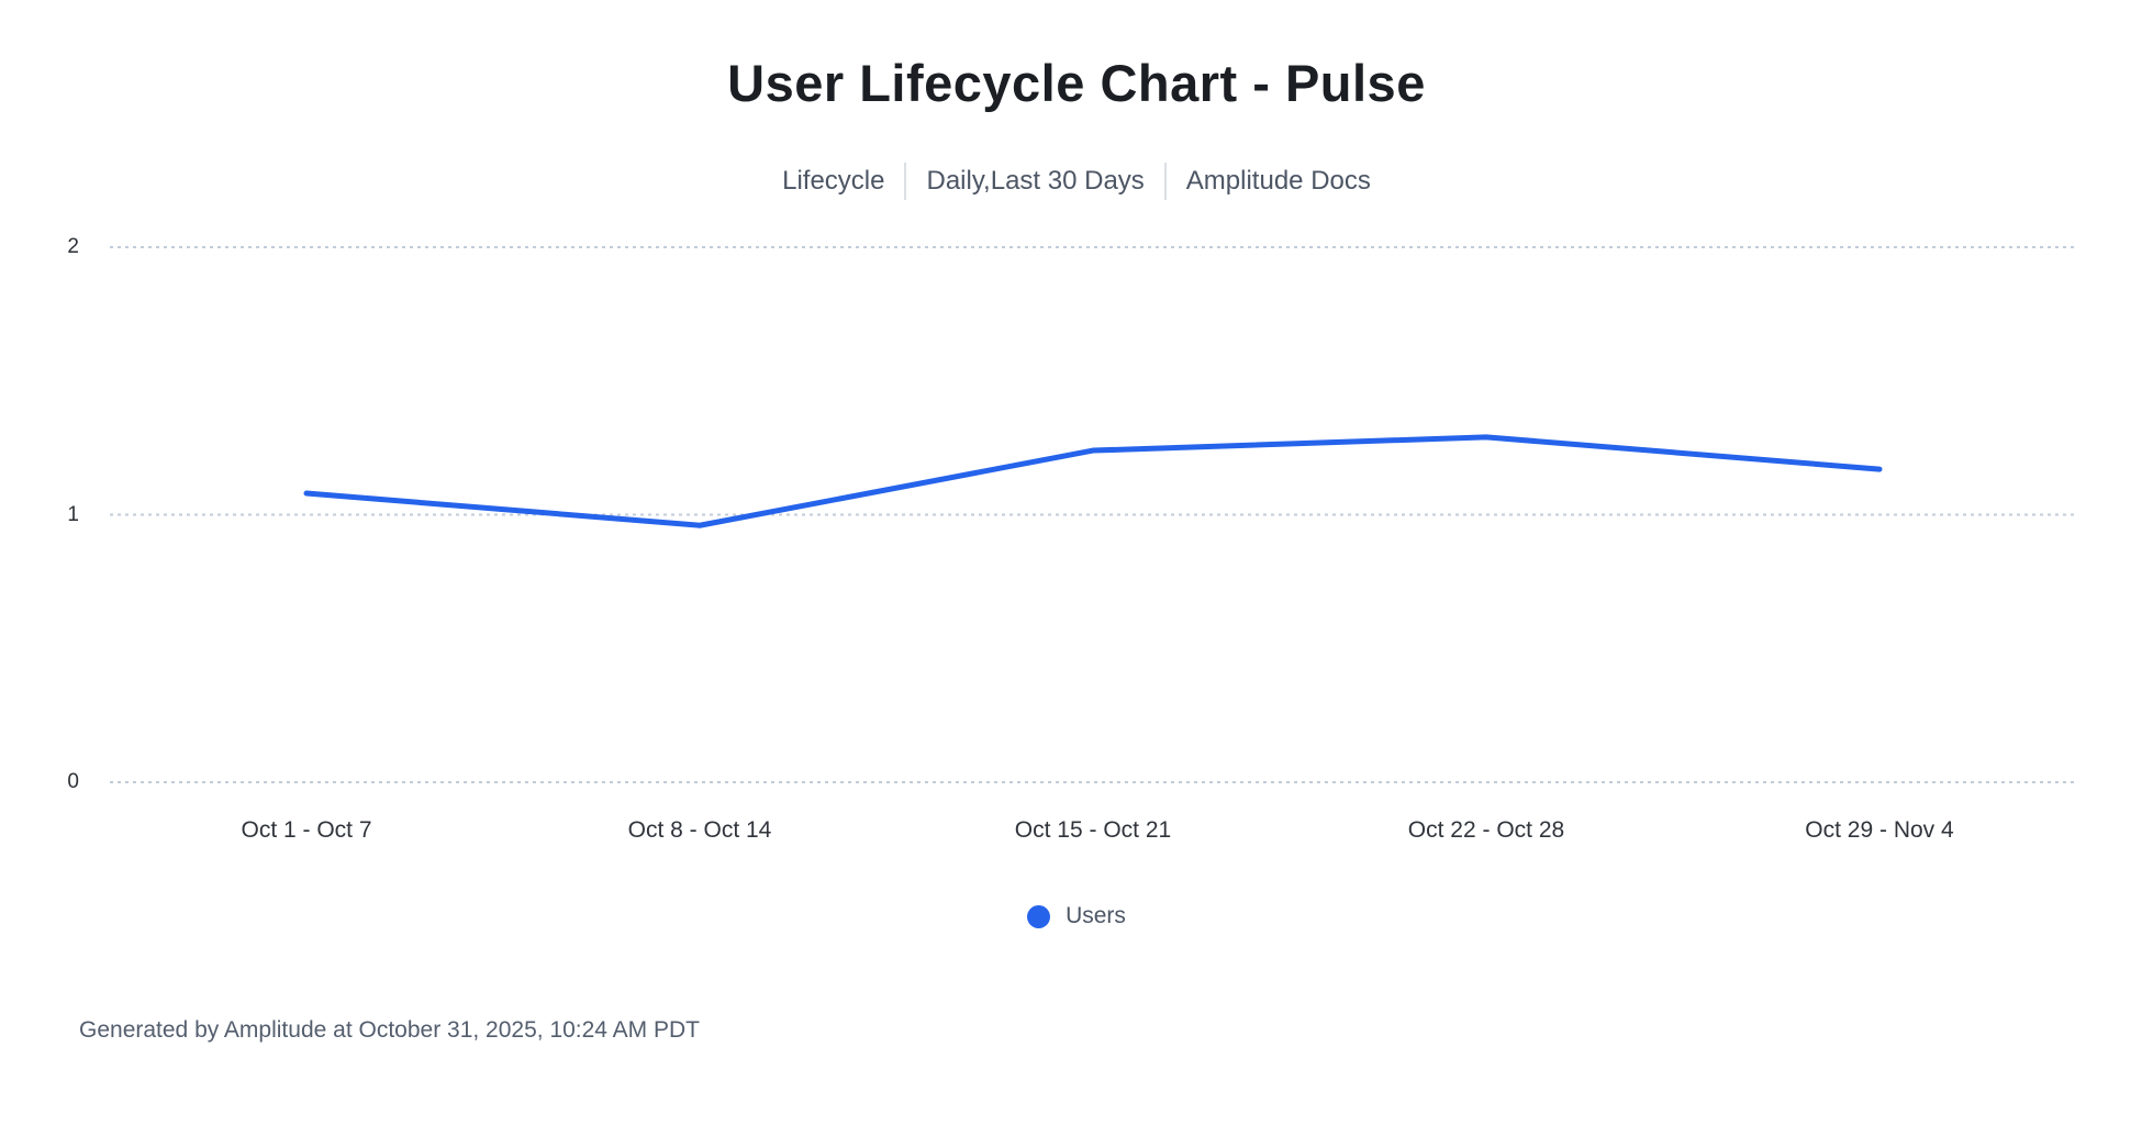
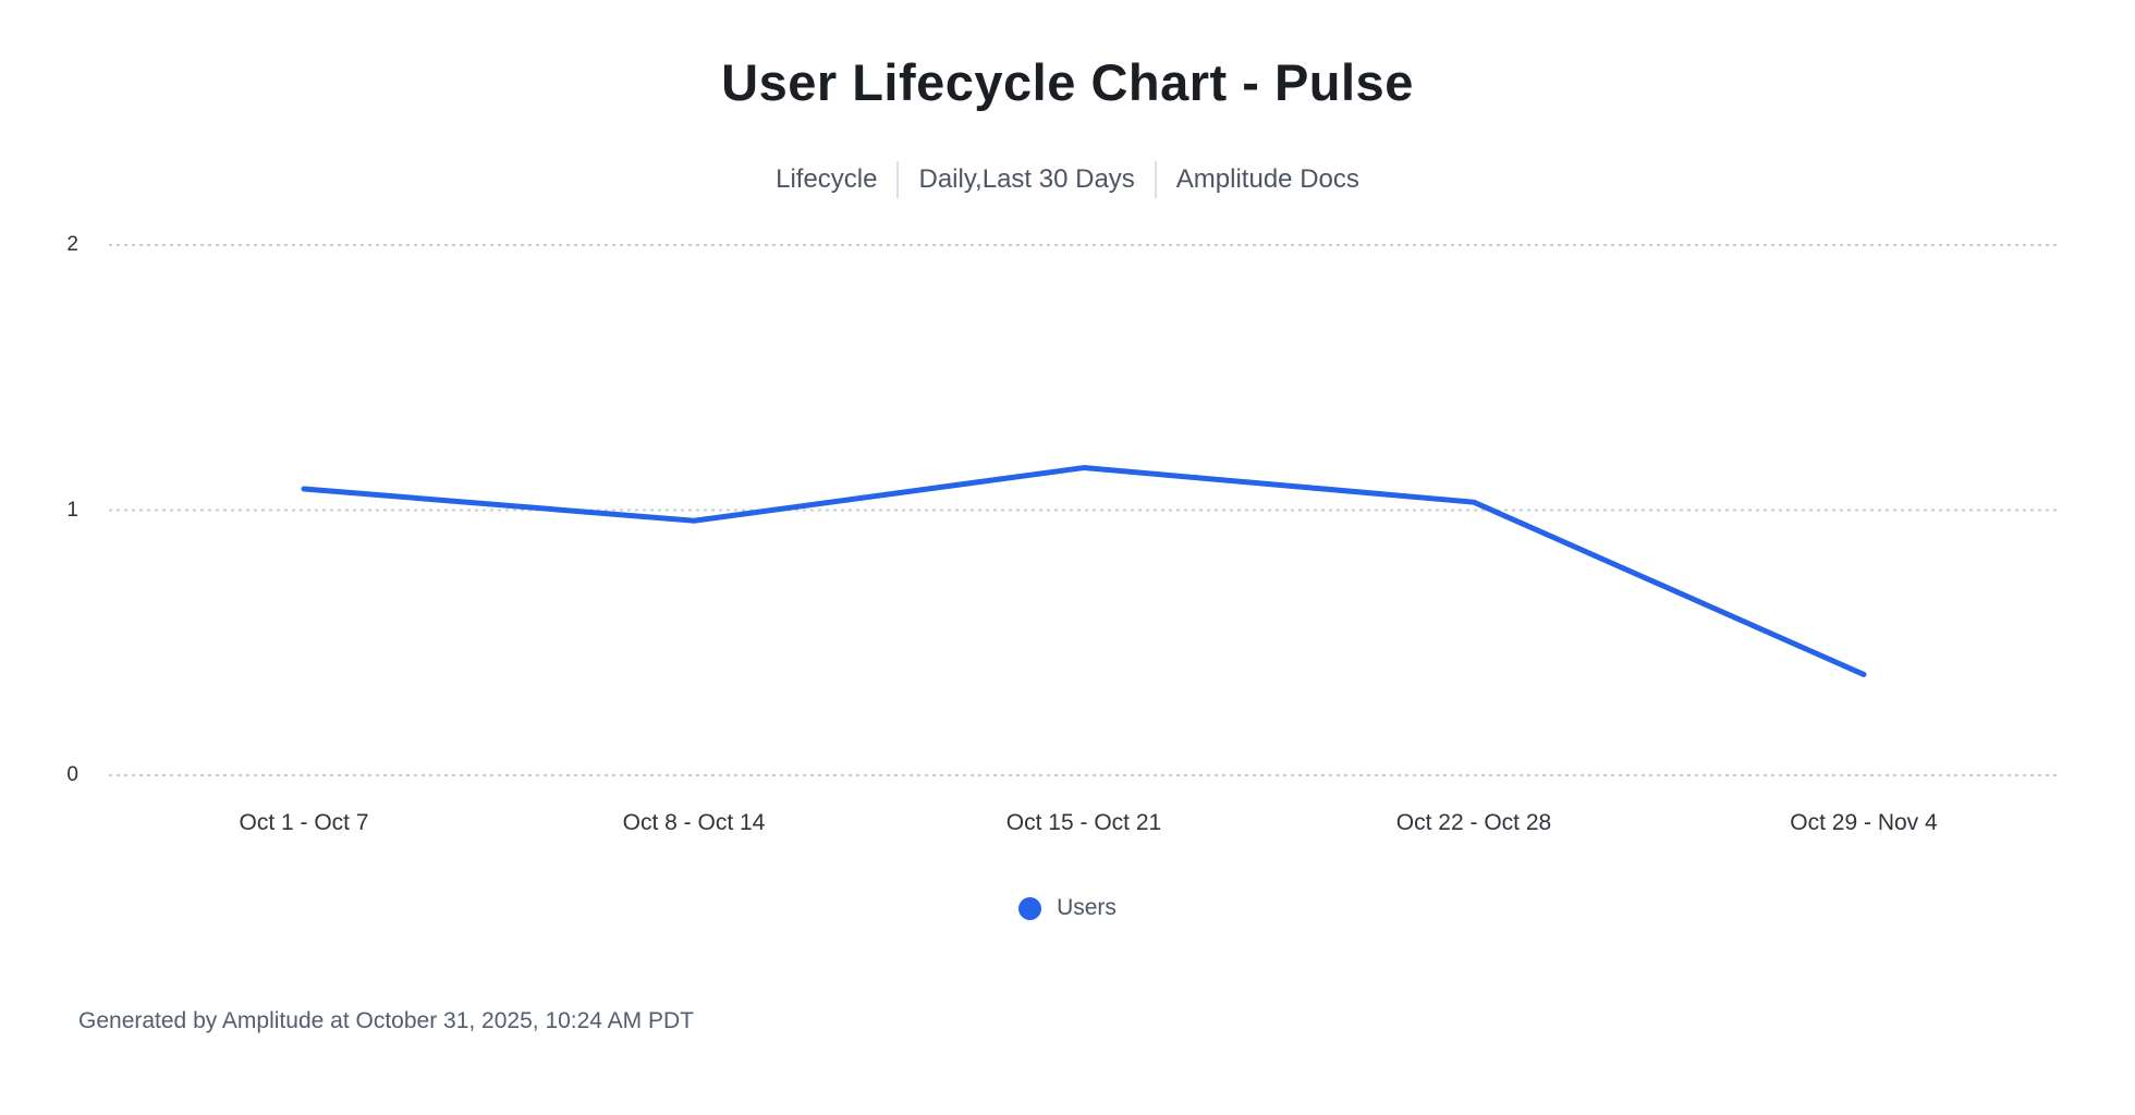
Oct 15 - Oct 21: 1.24 -> 1.16
Oct 22 - Oct 28: 1.29 -> 1.03
Oct 29 - Nov 4: 1.17 -> 0.38
